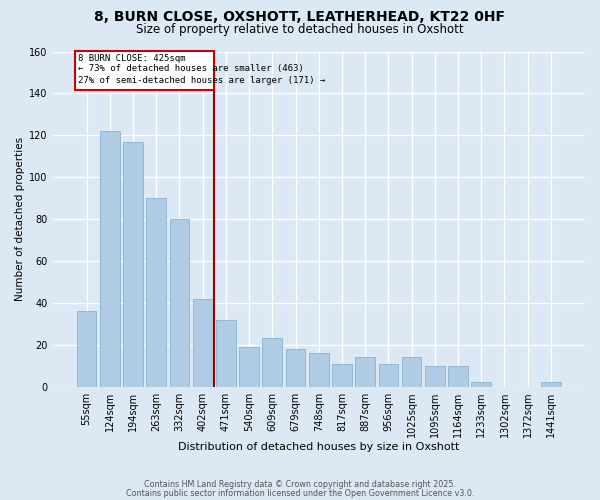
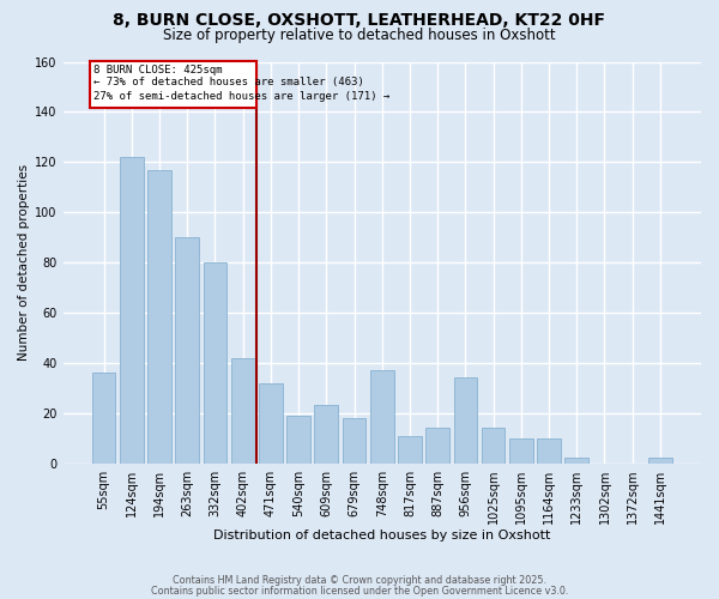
748sqm: 16 -> 37
956sqm: 11 -> 34
